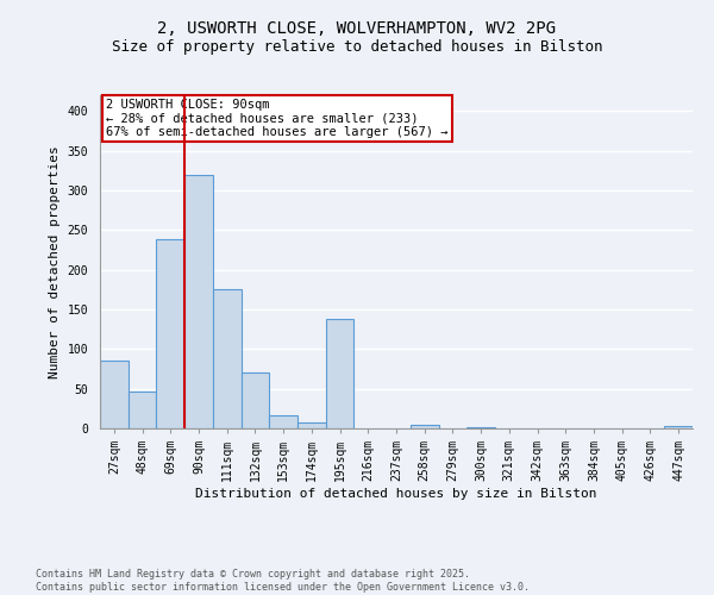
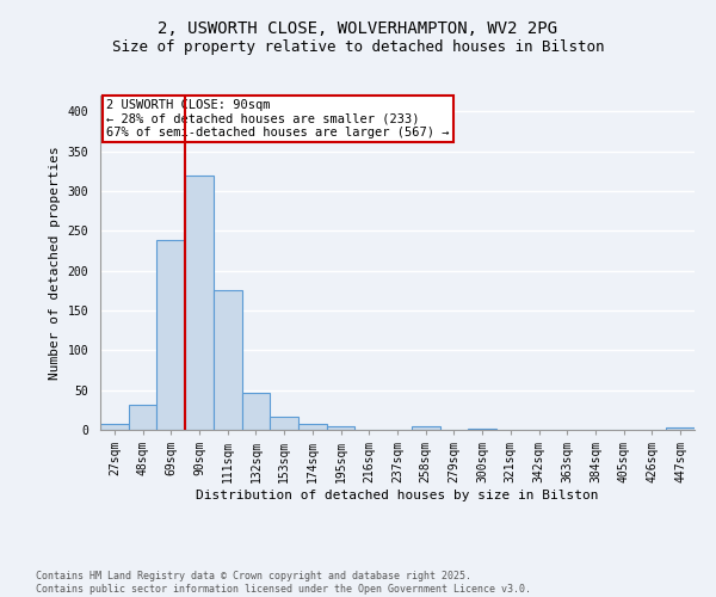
27sqm: 86 -> 8
48sqm: 46 -> 31
132sqm: 70 -> 46
195sqm: 138 -> 4
